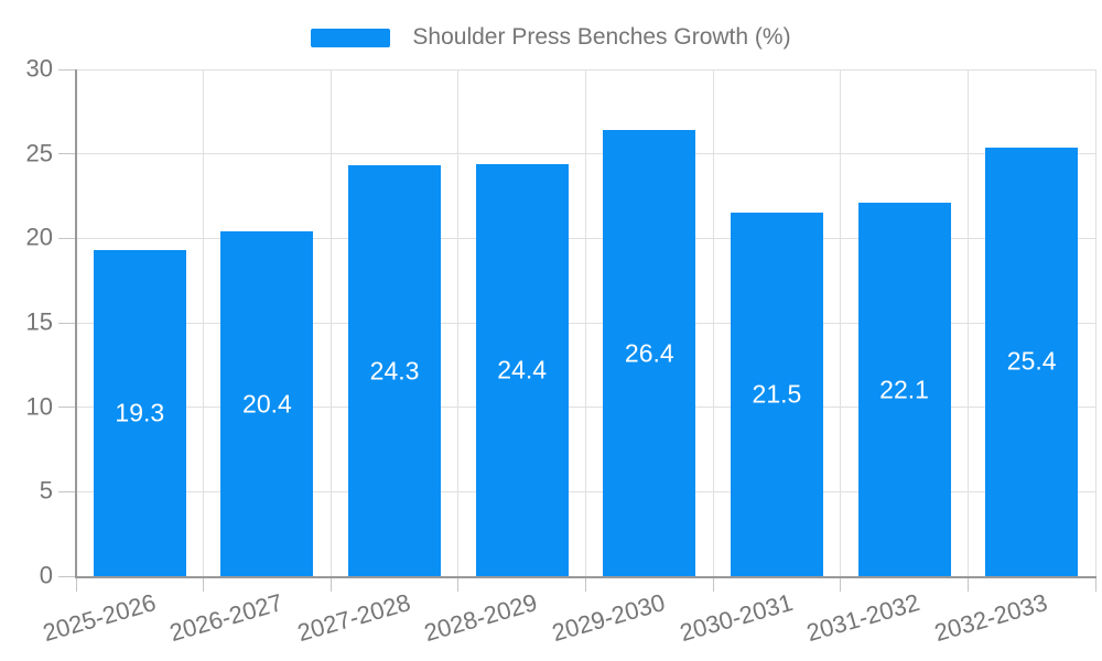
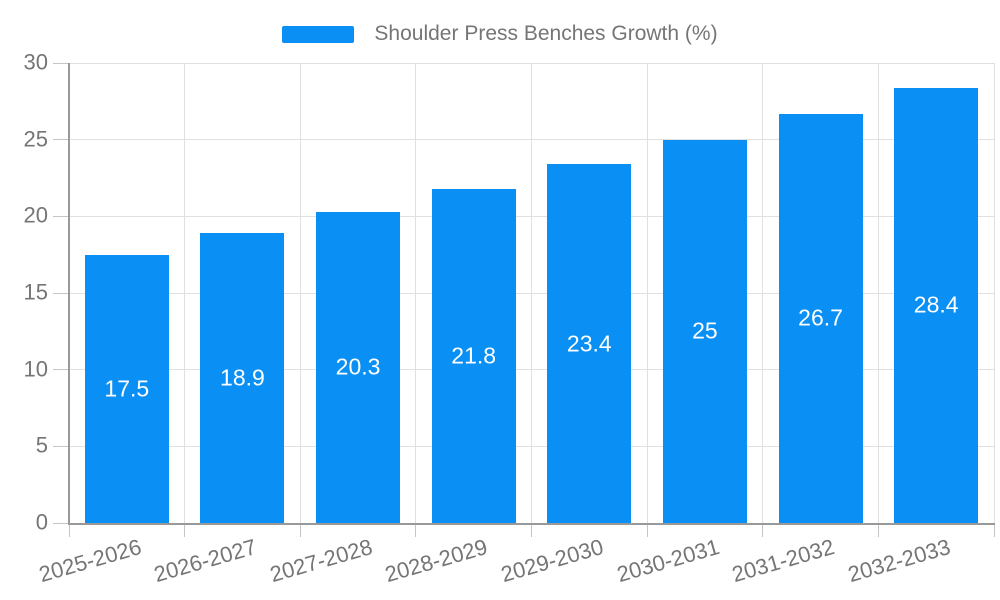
2025-2026: 19.3 -> 17.5
2026-2027: 20.4 -> 18.9
2027-2028: 24.3 -> 20.3
2028-2029: 24.4 -> 21.8
2029-2030: 26.4 -> 23.4
2030-2031: 21.5 -> 25
2031-2032: 22.1 -> 26.7
2032-2033: 25.4 -> 28.4
